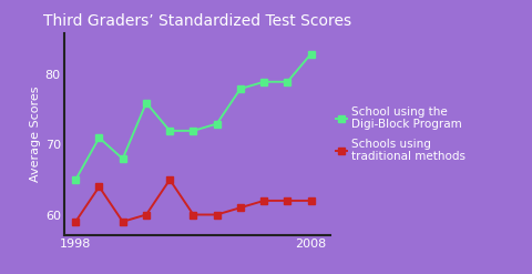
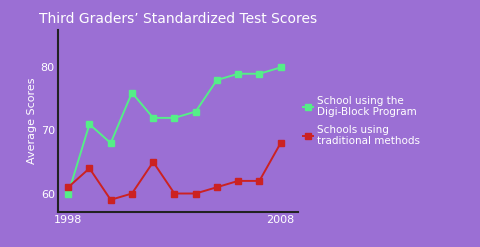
School using the Digi-Block Program/1998: 65 -> 60
Schools using traditional methods/1998: 59 -> 61
School using the Digi-Block Program/2008: 83 -> 80
Schools using traditional methods/2008: 62 -> 68
